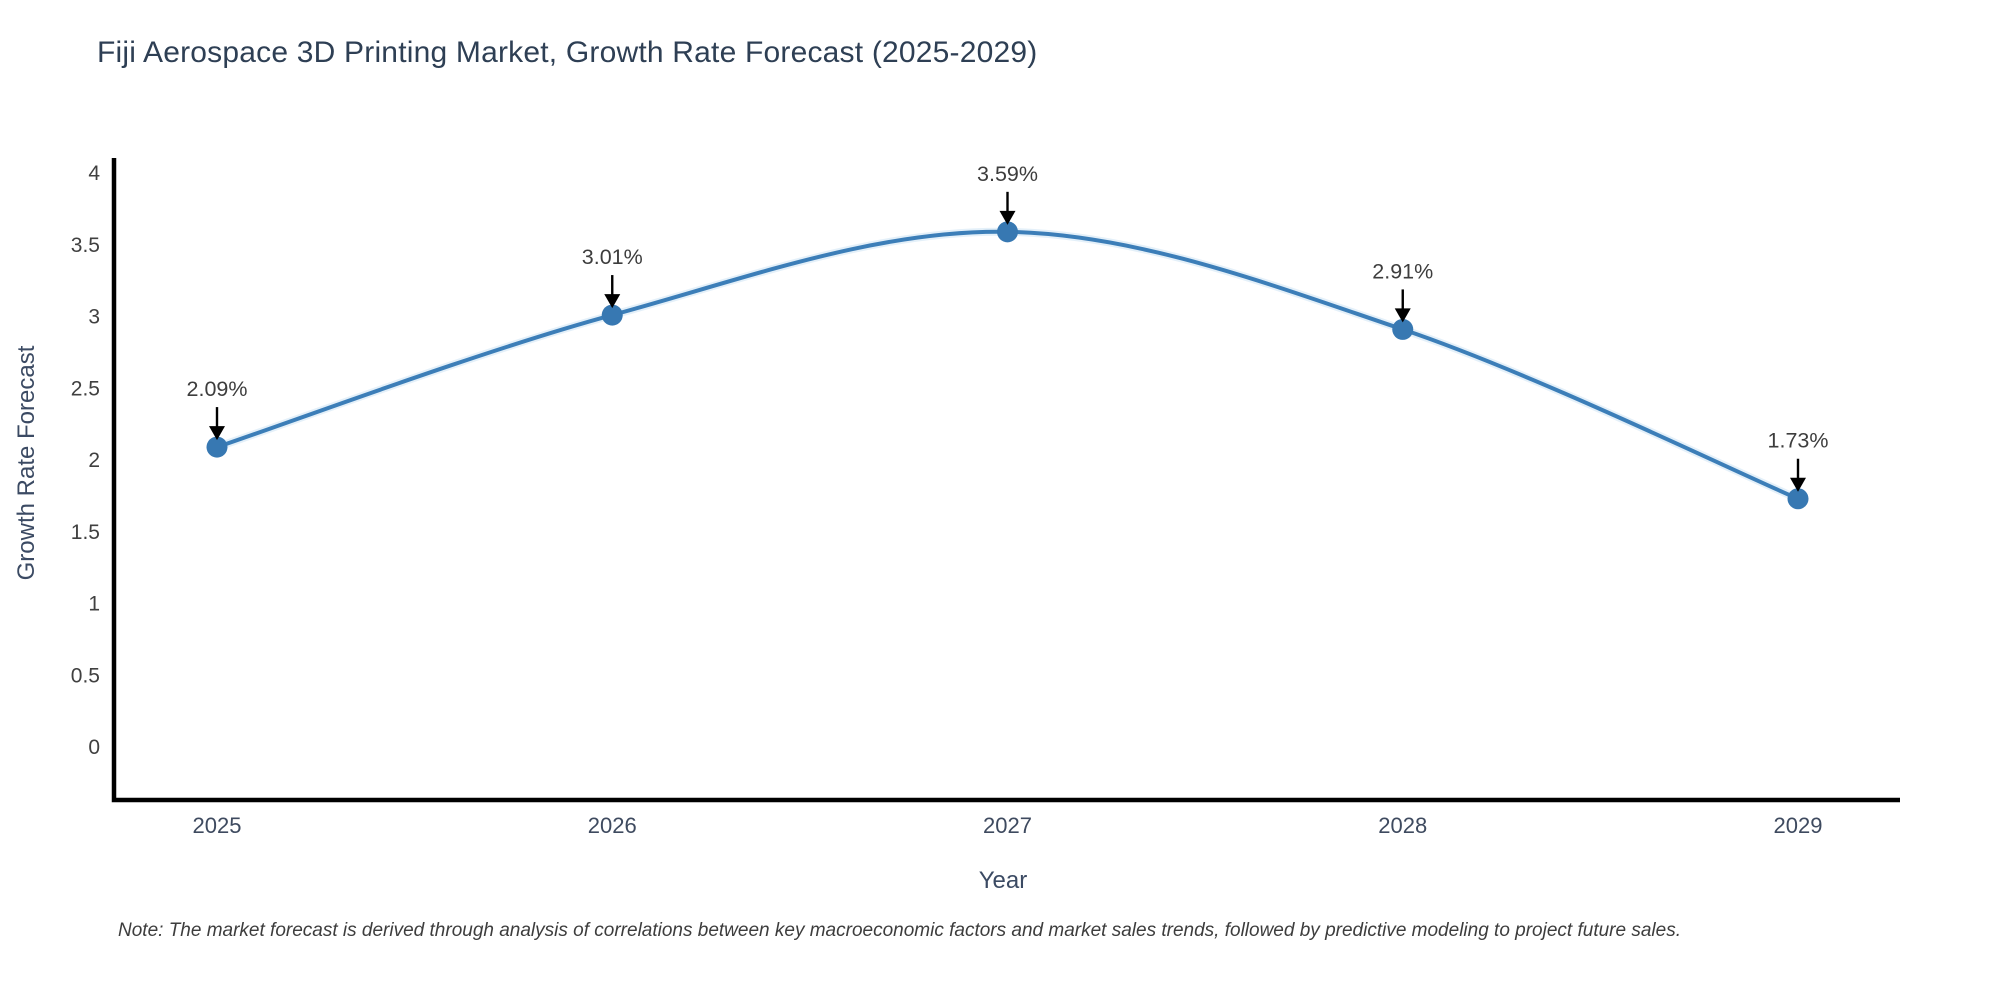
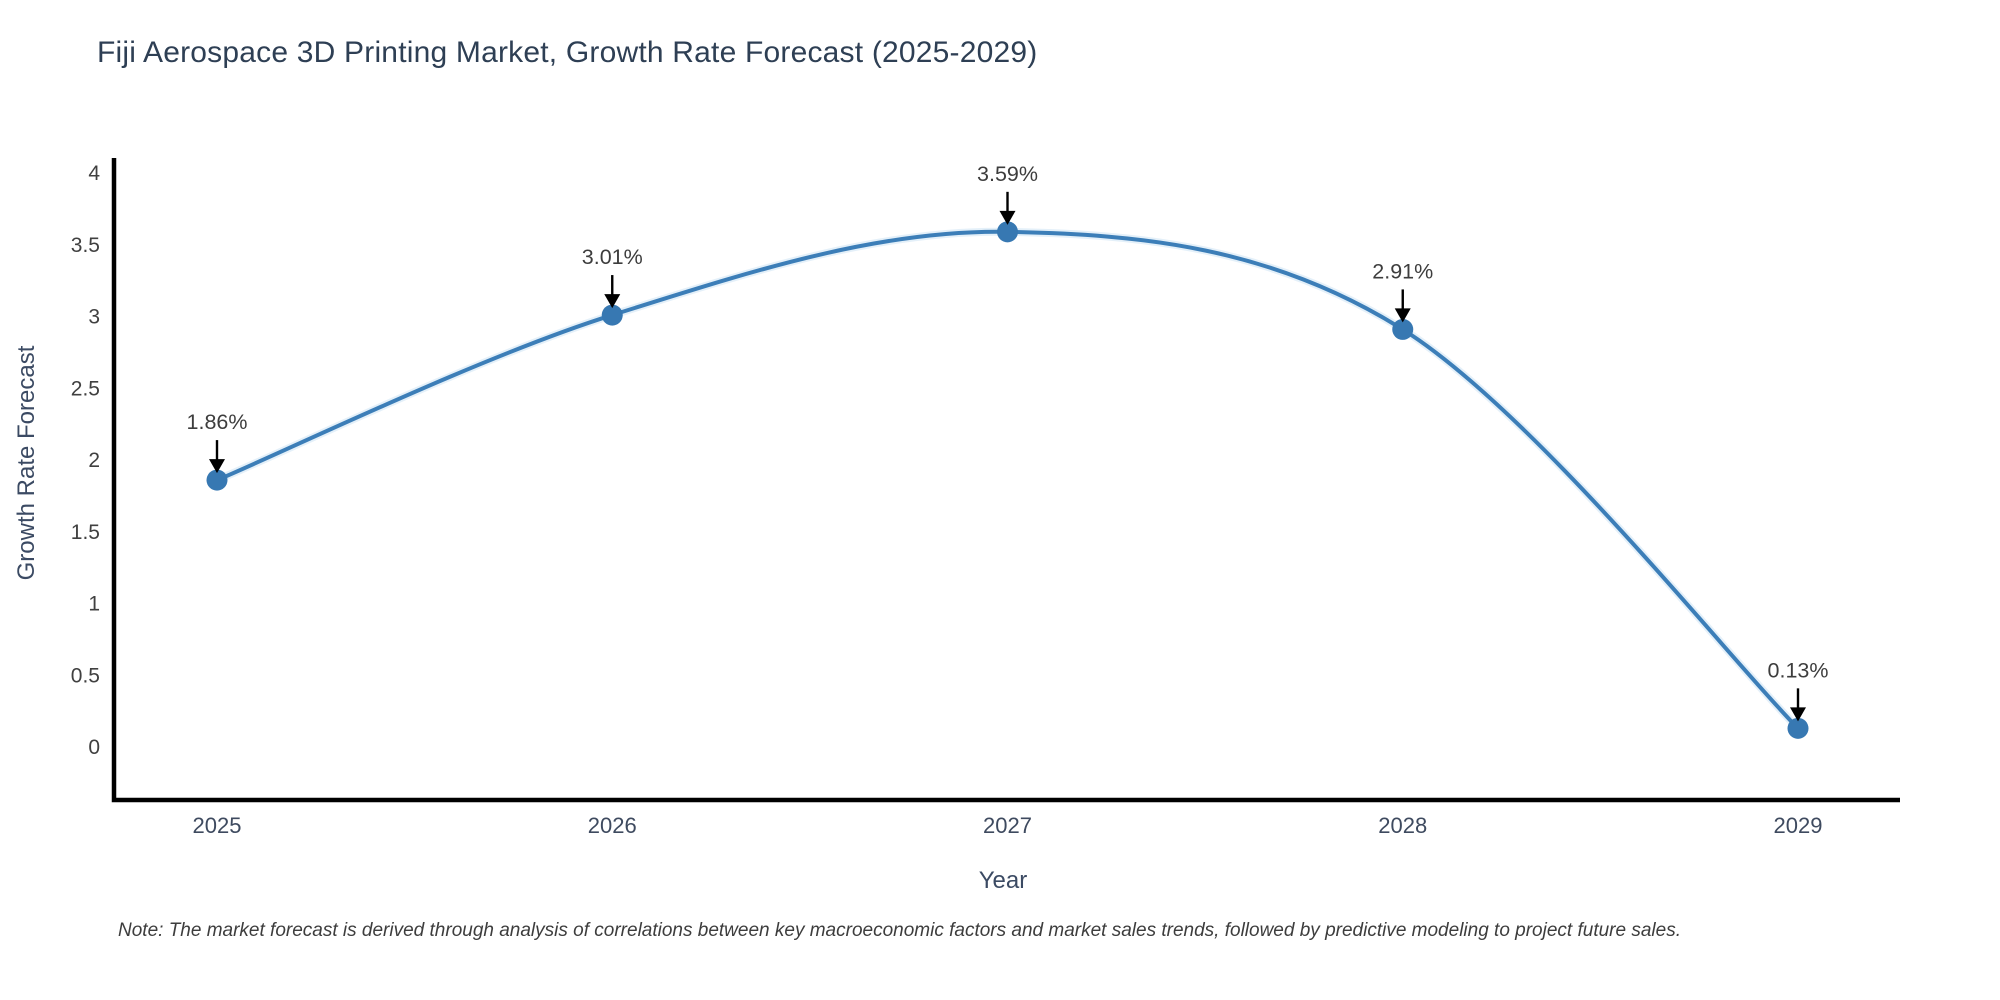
2025: 2.09% -> 1.86%
2029: 1.73% -> 0.13%
